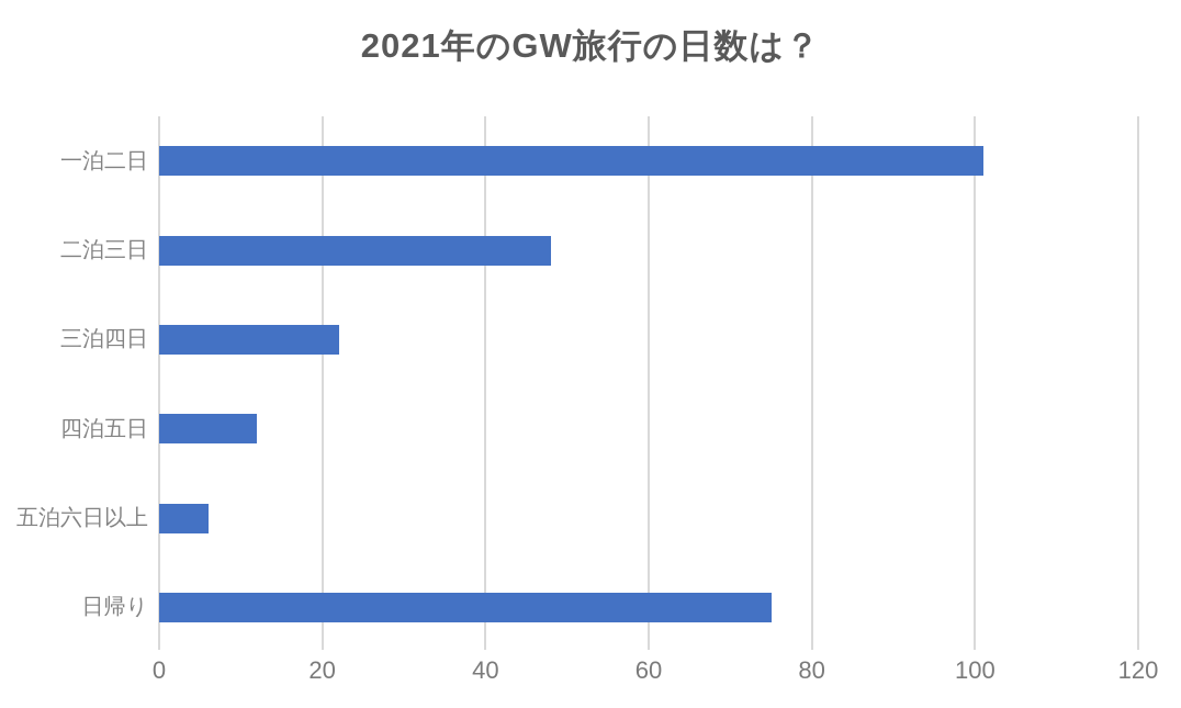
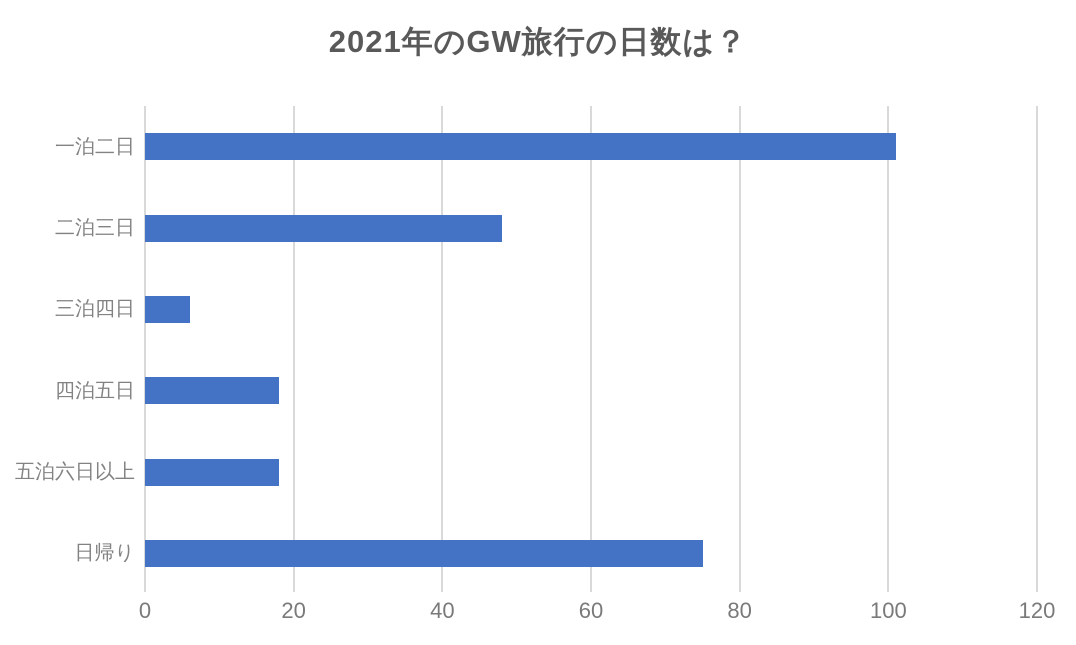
三泊四日: 22 -> 6
四泊五日: 12 -> 18
五泊六日以上: 6 -> 18
